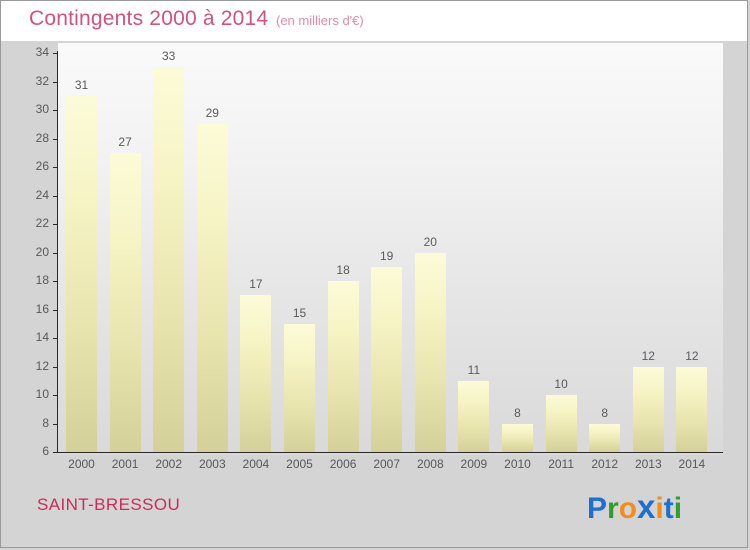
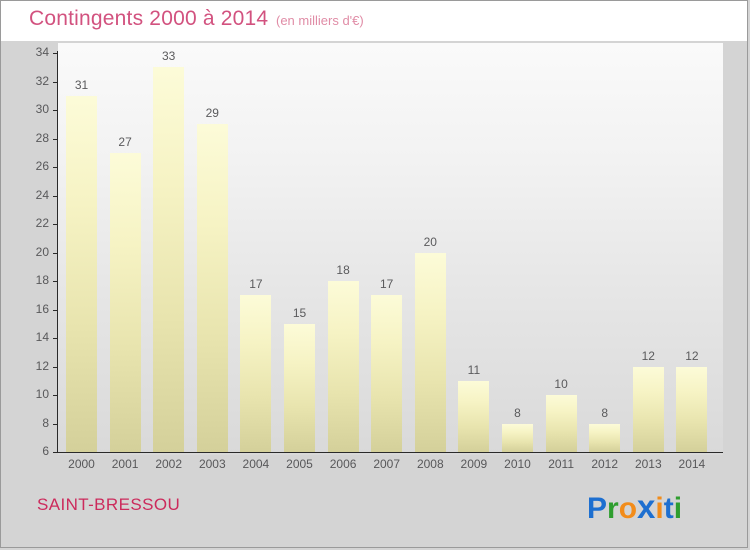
2007: 19 -> 17
